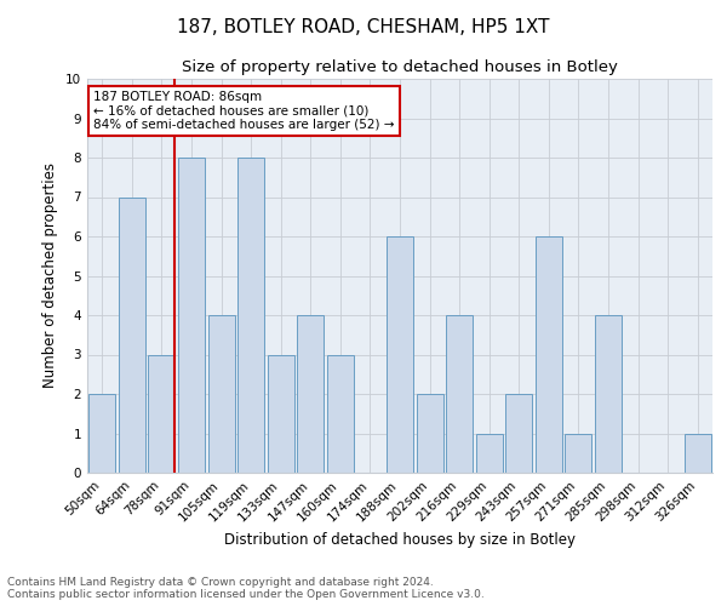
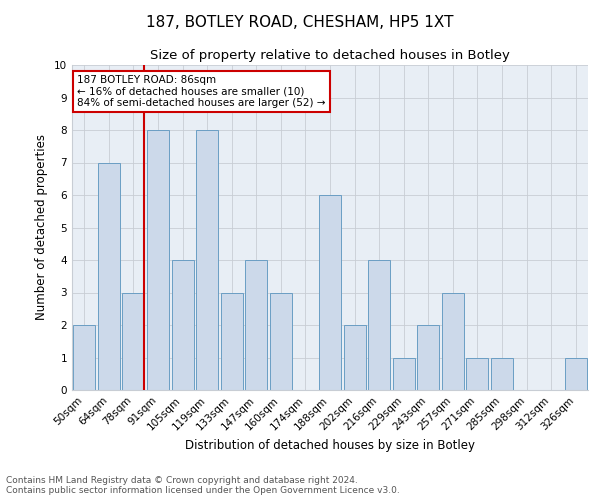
257sqm: 6 -> 3
285sqm: 4 -> 1
